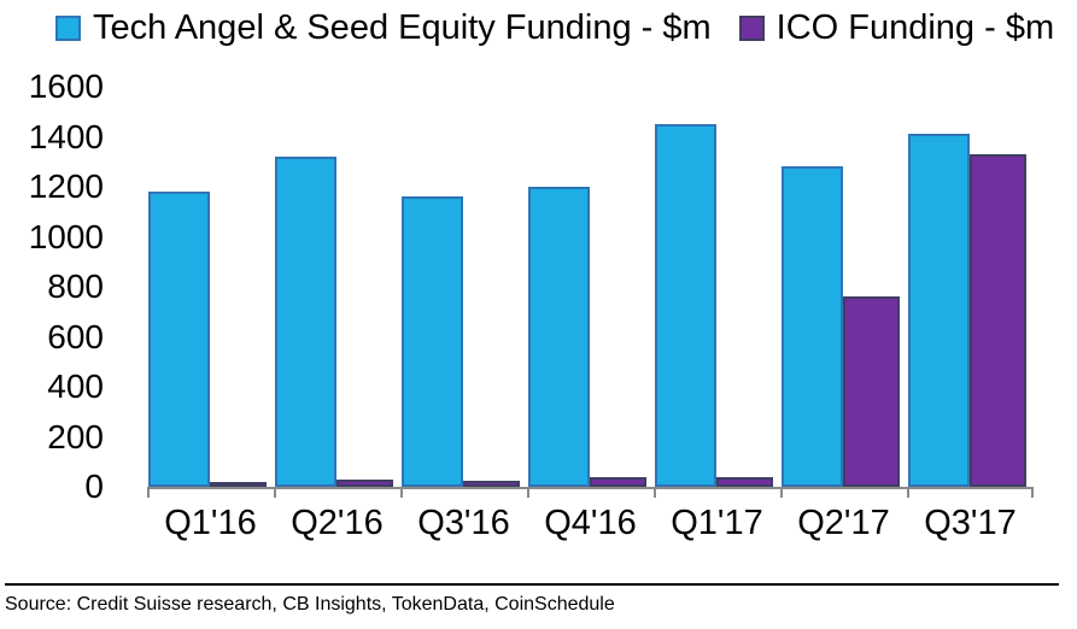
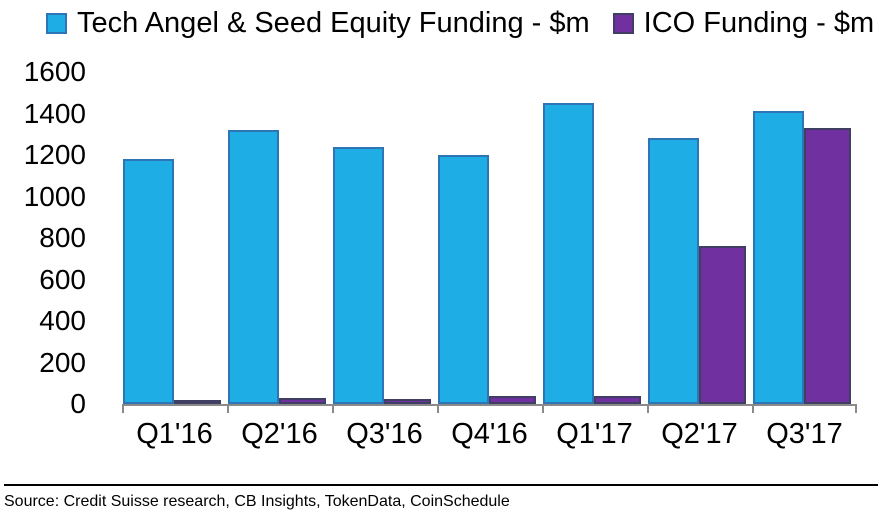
Tech Angel & Seed Equity Funding - $m/Q3'16: 1160 -> 1240
